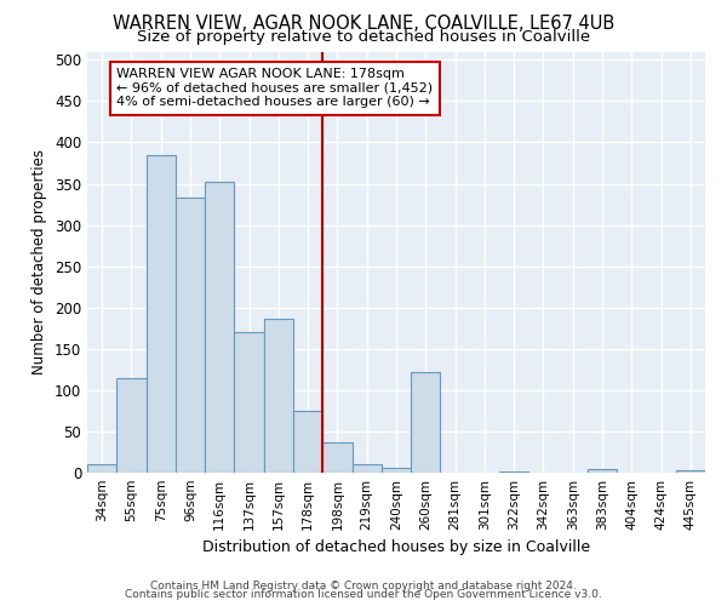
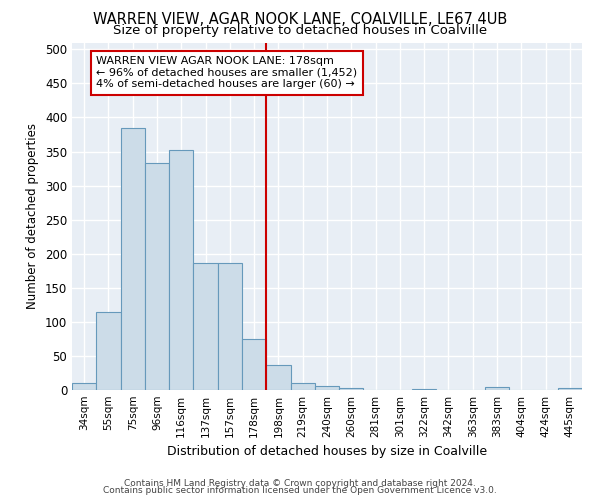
137sqm: 170 -> 186
260sqm: 122 -> 3
